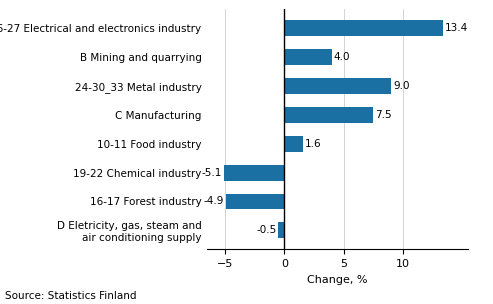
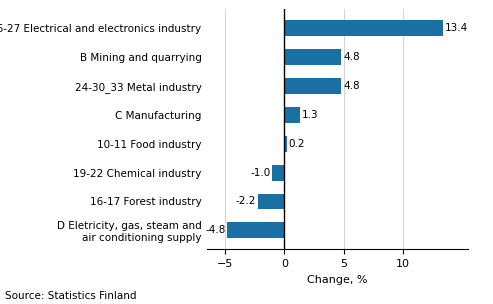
B Mining and quarrying: 4.0 -> 4.8
24-30_33 Metal industry: 9.0 -> 4.8
C Manufacturing: 7.5 -> 1.3
10-11 Food industry: 1.6 -> 0.2
19-22 Chemical industry: -5.1 -> -1.0
16-17 Forest industry: -4.9 -> -2.2
D Eletricity, gas, steam and air conditioning supply: -0.5 -> -4.8
